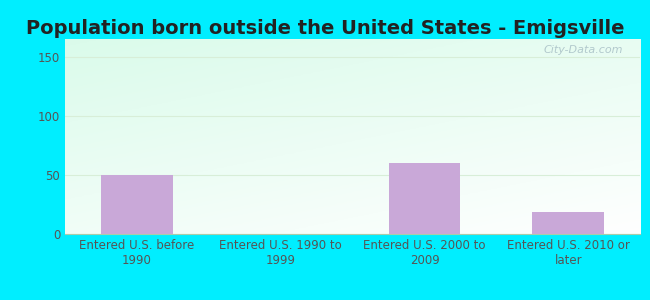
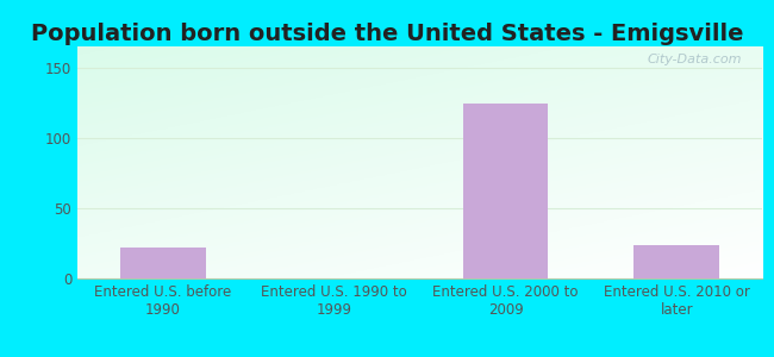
Entered U.S. before 1990: 50 -> 22
Entered U.S. 2000 to 2009: 60 -> 124
Entered U.S. 2010 or later: 19 -> 24
